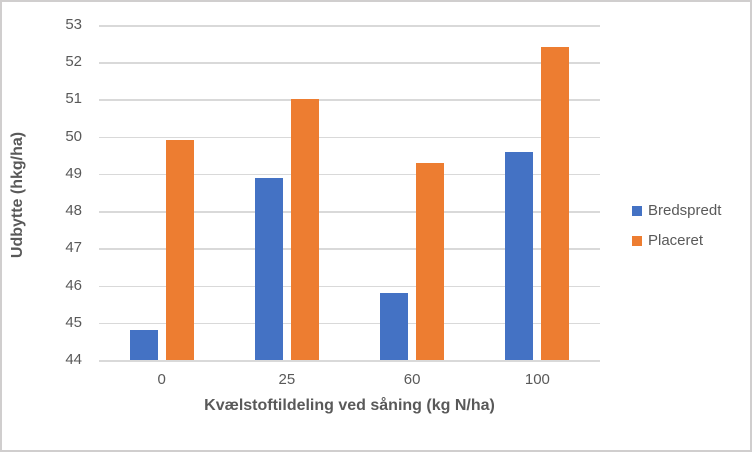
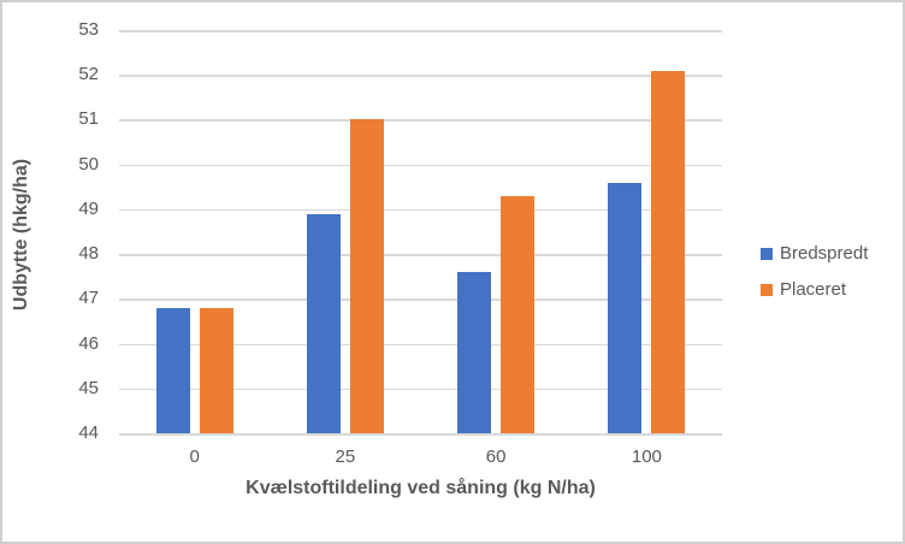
Bredspredt/0: 44.8 -> 46.8
Placeret/0: 49.9 -> 46.8
Bredspredt/60: 45.8 -> 47.6
Placeret/100: 52.4 -> 52.1
